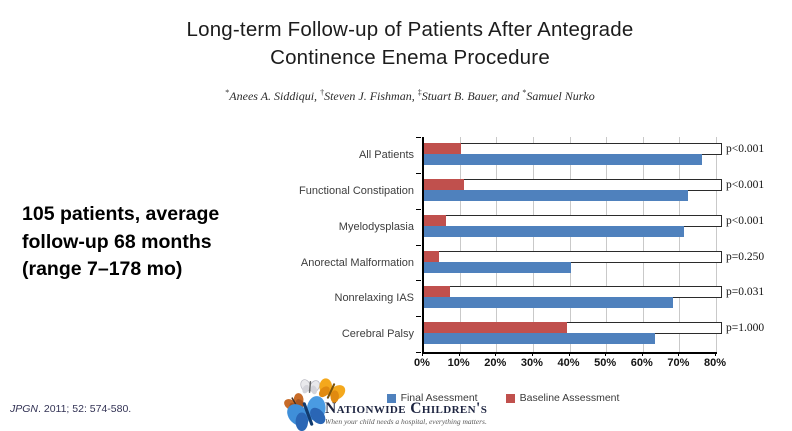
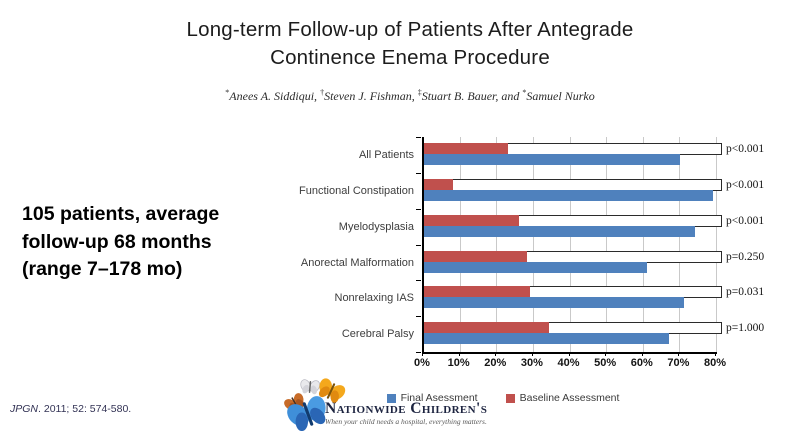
Final Asessment/All Patients: 76% -> 70%
Baseline Assessment/All Patients: 10% -> 23%
Final Asessment/Functional Constipation: 72% -> 79%
Baseline Assessment/Functional Constipation: 11% -> 8%
Final Asessment/Myelodysplasia: 71% -> 74%
Baseline Assessment/Myelodysplasia: 6% -> 26%
Final Asessment/Anorectal Malformation: 40% -> 61%
Baseline Assessment/Anorectal Malformation: 4% -> 28%
Final Asessment/Nonrelaxing IAS: 68% -> 71%
Baseline Assessment/Nonrelaxing IAS: 7% -> 29%
Final Asessment/Cerebral Palsy: 63% -> 67%
Baseline Assessment/Cerebral Palsy: 39% -> 34%
